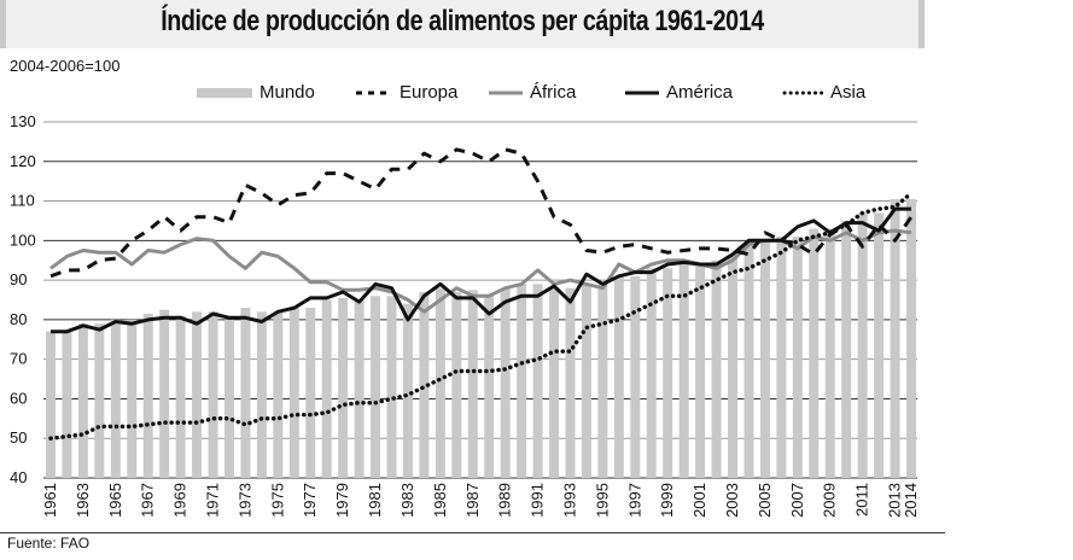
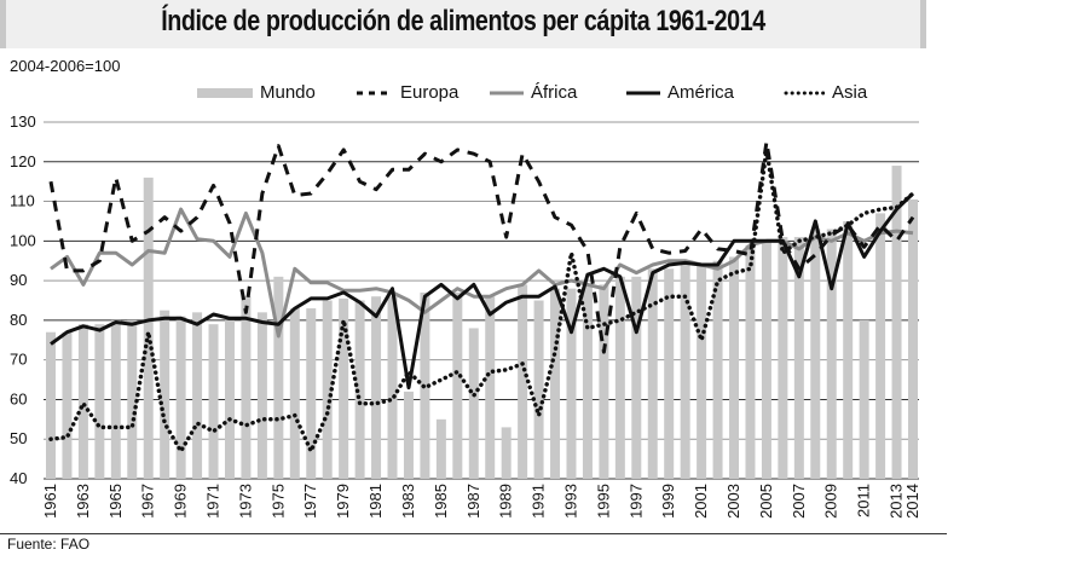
Europa/1961: 91 -> 115
América/1961: 77 -> 74
África/1963: 98 -> 89
Asia/1963: 51 -> 59
Europa/1965: 96 -> 116
Mundo/1967: 82 -> 116
Asia/1967: 54 -> 77
África/1969: 99 -> 108
Asia/1969: 54 -> 47
Mundo/1971: 82 -> 79
Europa/1971: 106 -> 114
Asia/1971: 55 -> 52
Mundo/1973: 83 -> 86
Europa/1973: 114 -> 82
África/1973: 93 -> 107
Mundo/1975: 82 -> 91
Europa/1975: 109 -> 124
África/1975: 96 -> 76
América/1975: 82 -> 79
Asia/1977: 56 -> 47
Europa/1979: 117 -> 123
Asia/1979: 58 -> 80
América/1981: 89 -> 81
Mundo/1983: 84 -> 62
América/1983: 80 -> 63
Asia/1983: 61 -> 67
Mundo/1985: 88 -> 55
Mundo/1987: 88 -> 78
América/1987: 86 -> 89
Asia/1987: 67 -> 61
Mundo/1989: 88 -> 53
Europa/1989: 123 -> 101
Mundo/1991: 89 -> 85
Asia/1991: 70 -> 56
América/1993: 84 -> 77
Asia/1993: 72 -> 97
Europa/1995: 97 -> 72
América/1995: 89 -> 93
Europa/1997: 99 -> 107
América/1997: 92 -> 77
Europa/2001: 98 -> 103
Asia/2001: 88 -> 75
América/2003: 96 -> 100
Europa/2005: 102 -> 125
Asia/2005: 95 -> 123
Europa/2007: 99 -> 93
América/2007: 104 -> 91
América/2009: 102 -> 88
Mundo/2011: 107 -> 80
América/2011: 104 -> 96
Mundo/2013: 110 -> 119
América/2014: 108 -> 112
